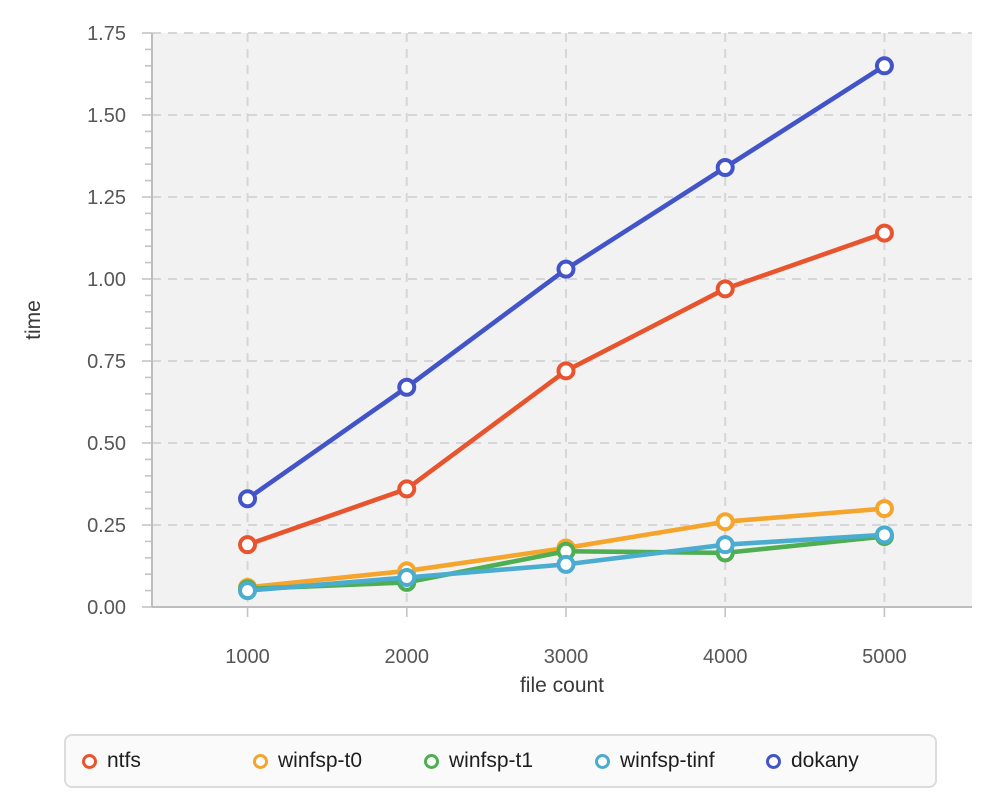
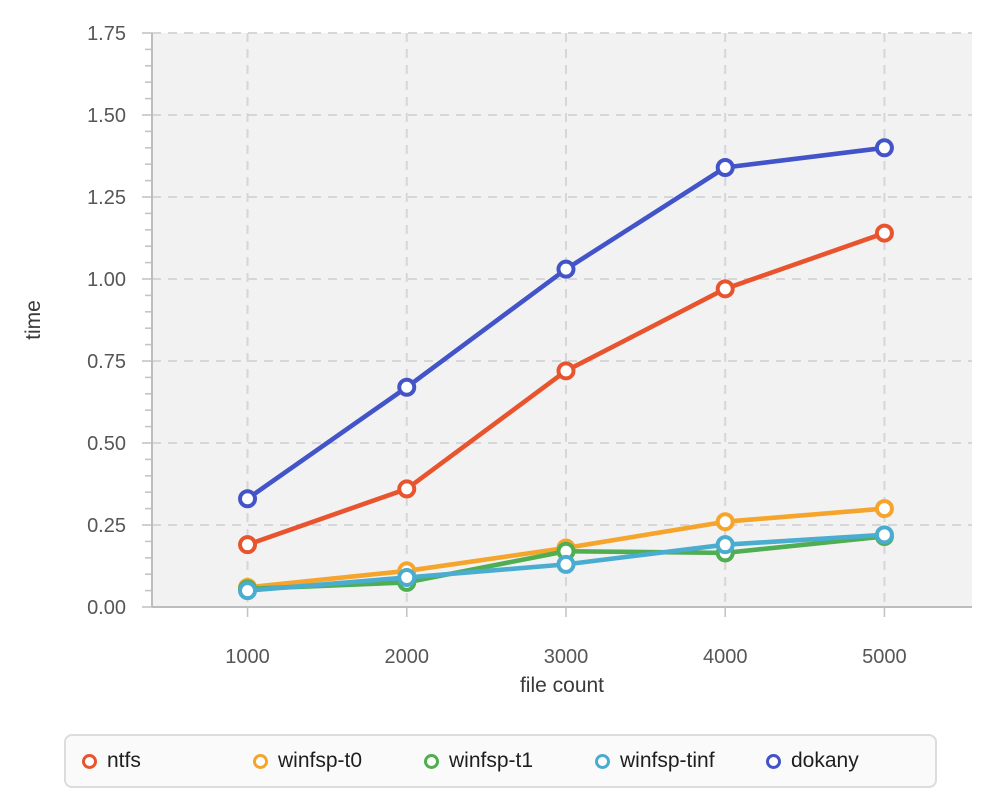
dokany/5000: 1.65 -> 1.40
